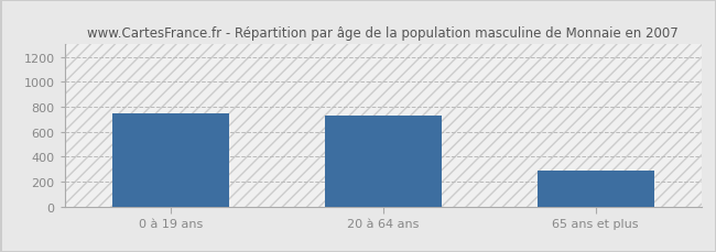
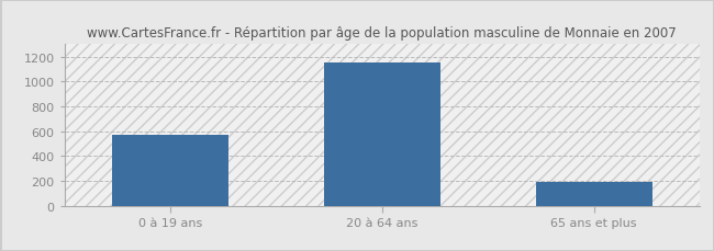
0 à 19 ans: 750 -> 570
20 à 64 ans: 730 -> 1150
65 ans et plus: 290 -> 190
